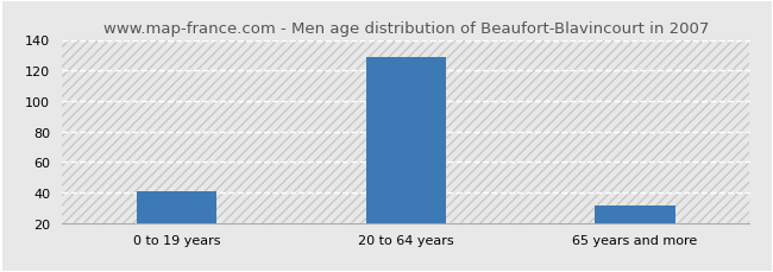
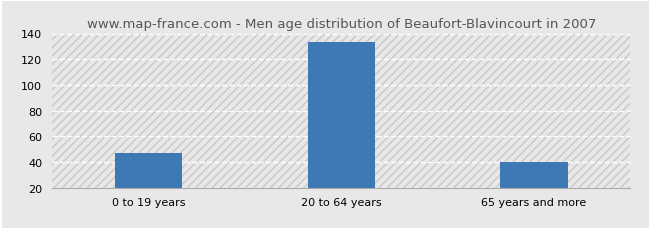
0 to 19 years: 41 -> 47
20 to 64 years: 129 -> 133
65 years and more: 31 -> 40
